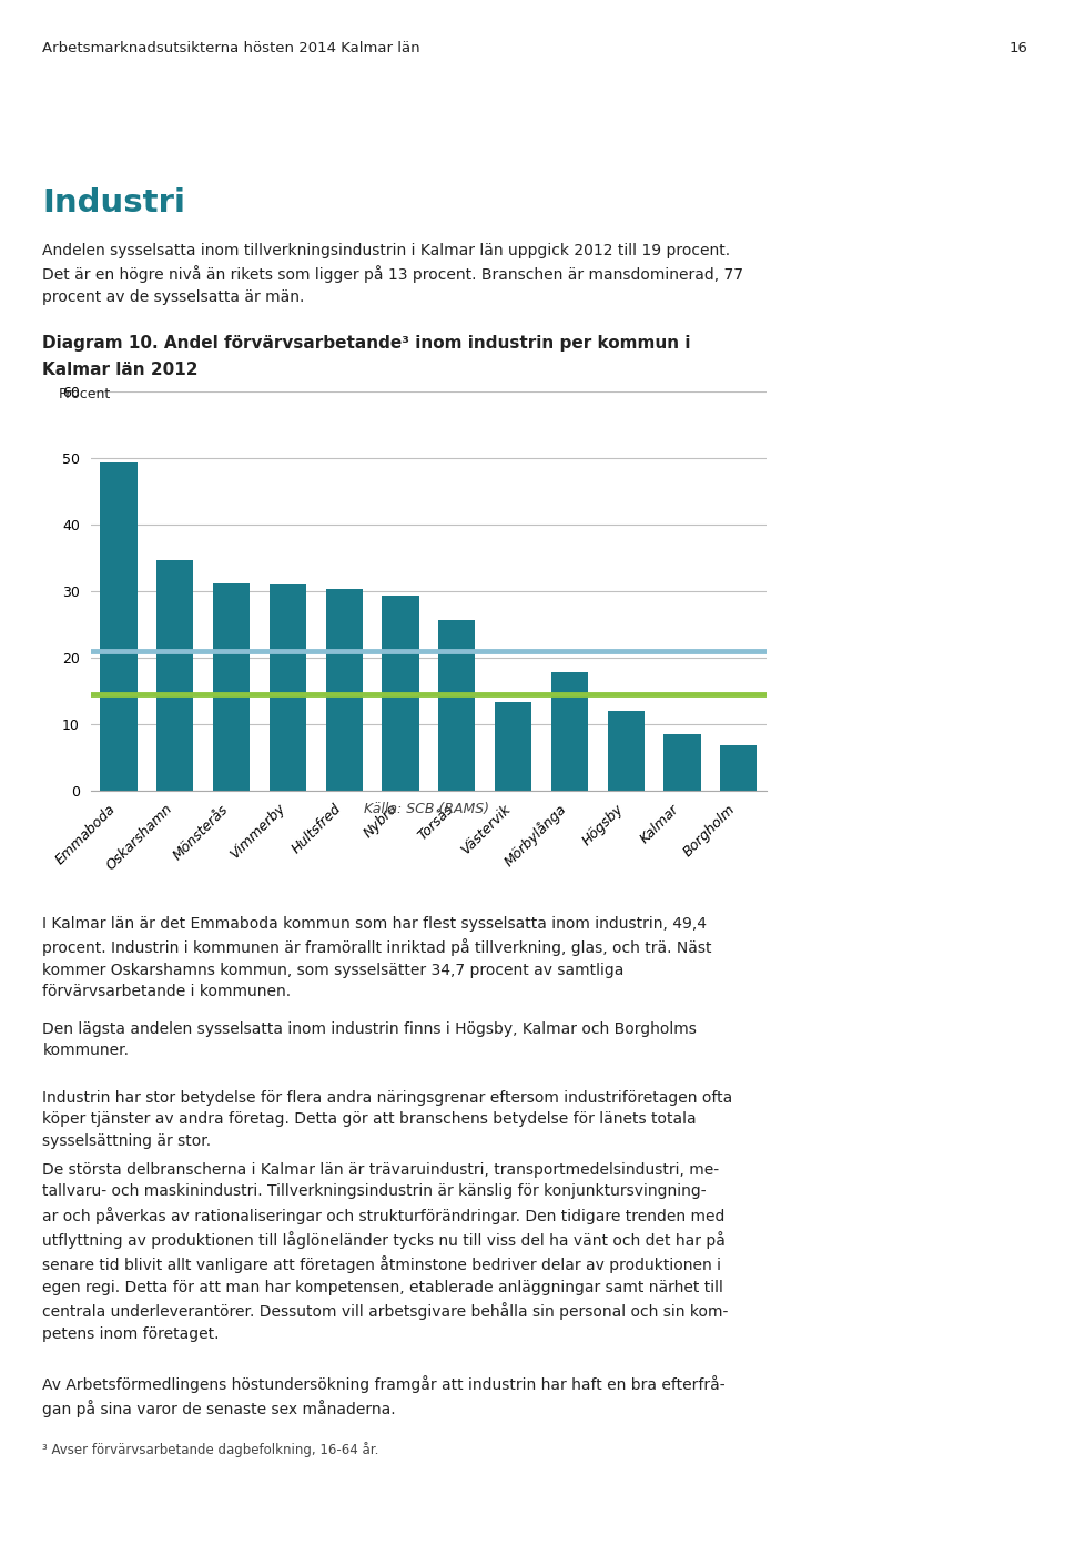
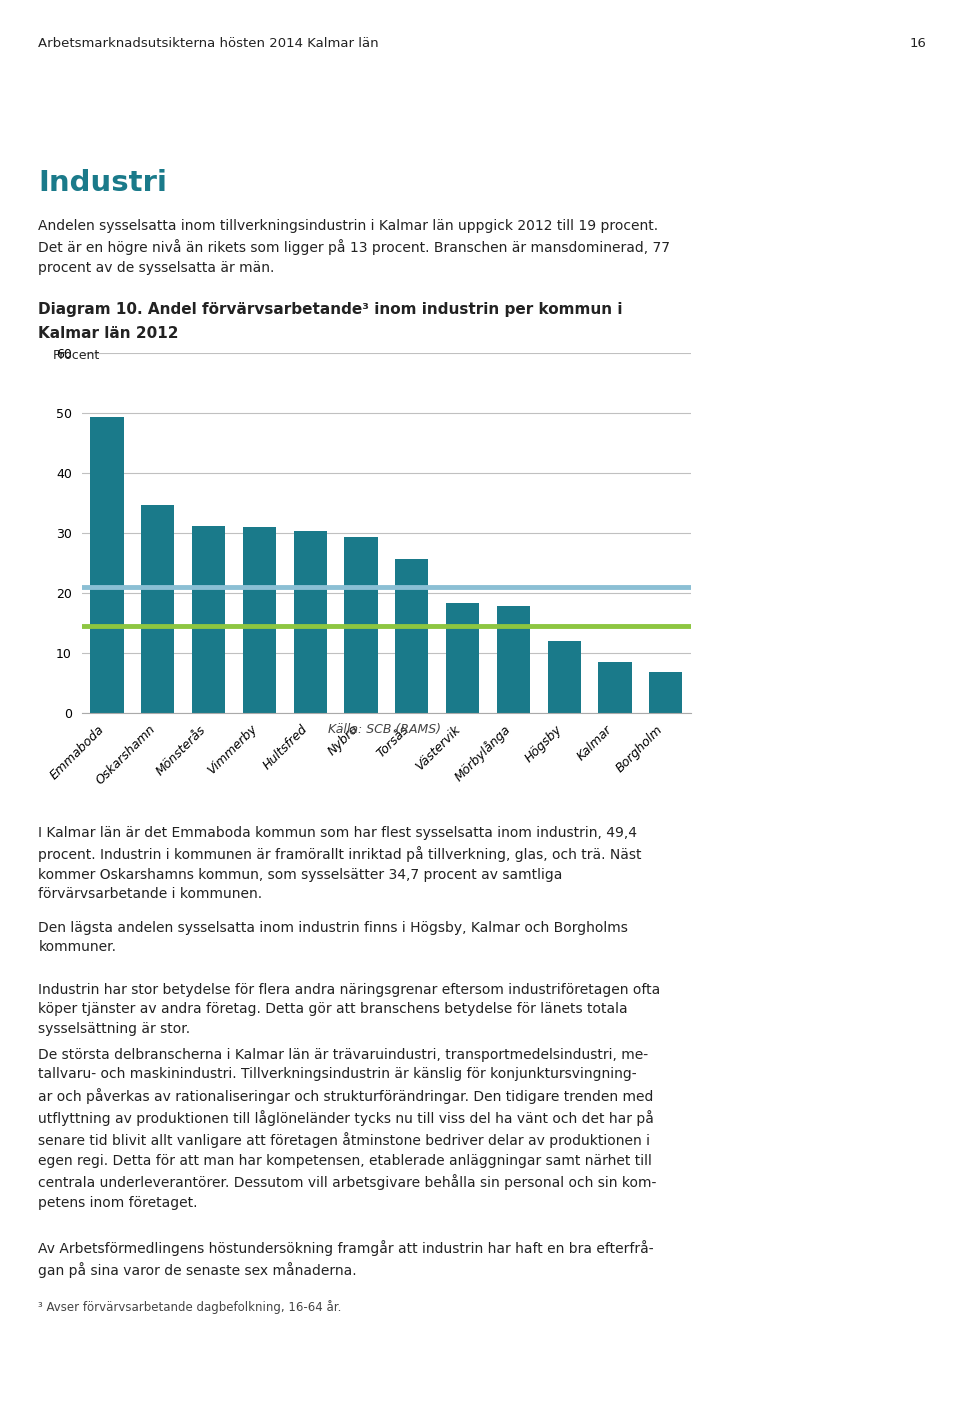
Västervik: 13.4 -> 18.4
